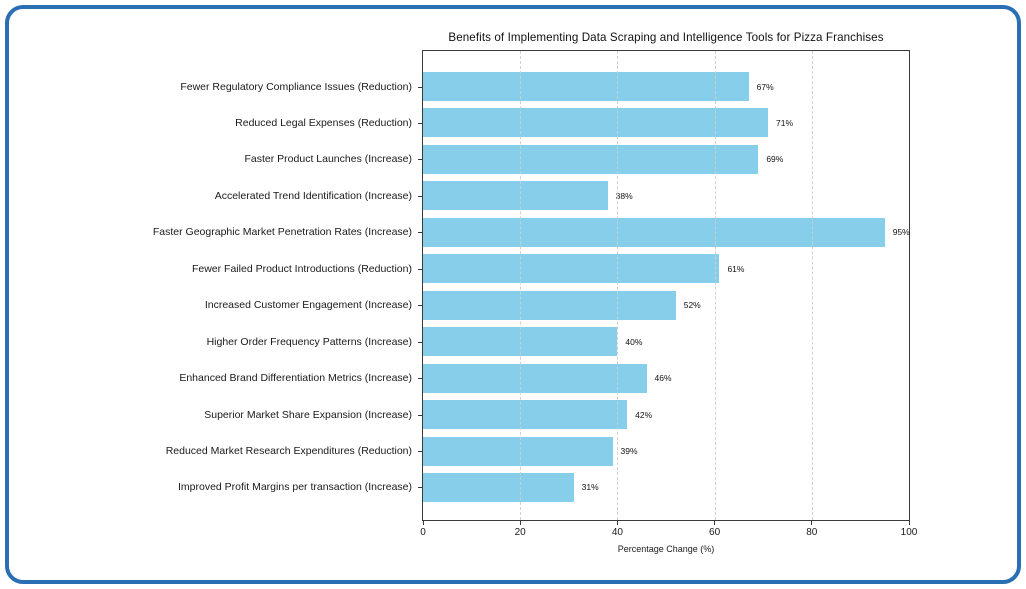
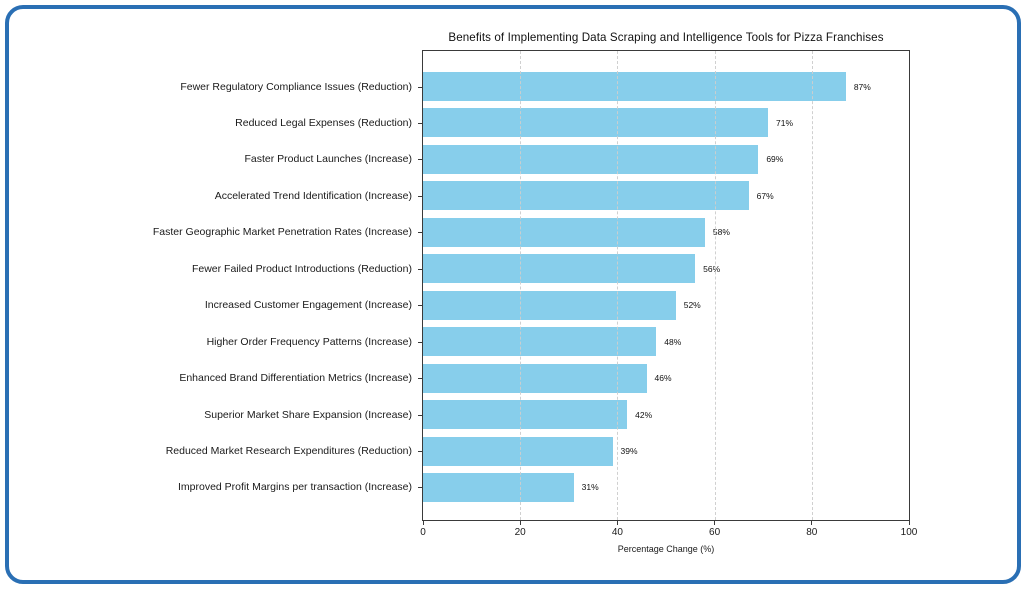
Fewer Regulatory Compliance Issues (Reduction): 67% -> 87%
Accelerated Trend Identification (Increase): 38% -> 67%
Faster Geographic Market Penetration Rates (Increase): 95% -> 58%
Fewer Failed Product Introductions (Reduction): 61% -> 56%
Higher Order Frequency Patterns (Increase): 40% -> 48%
